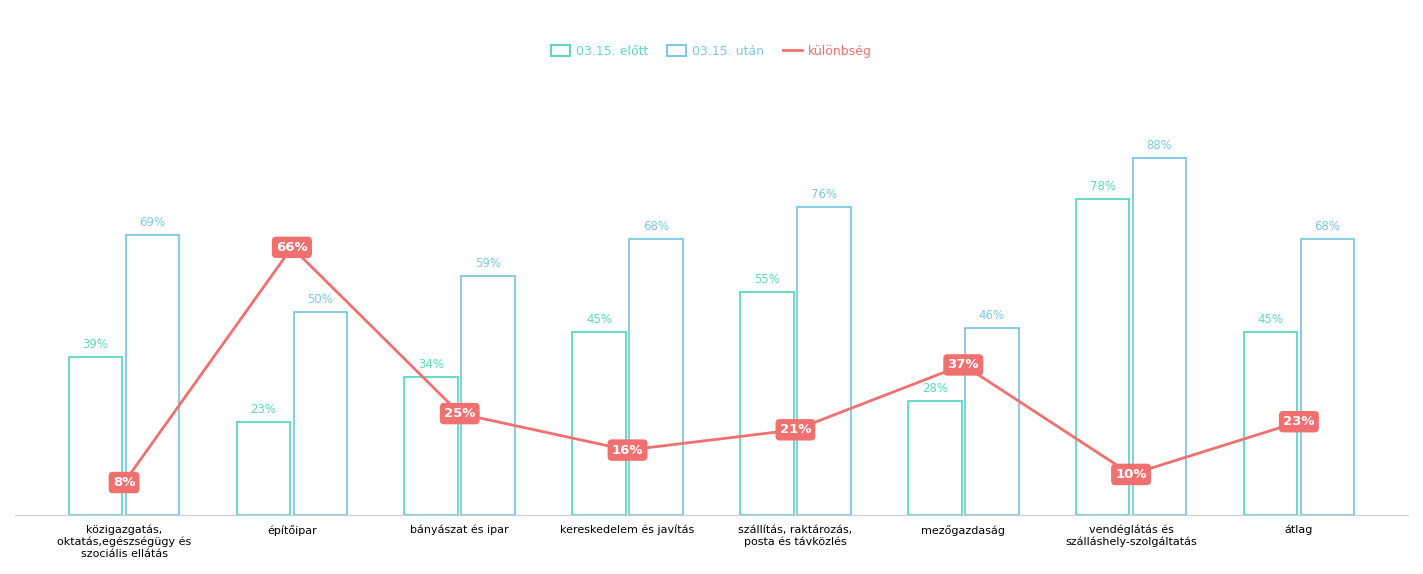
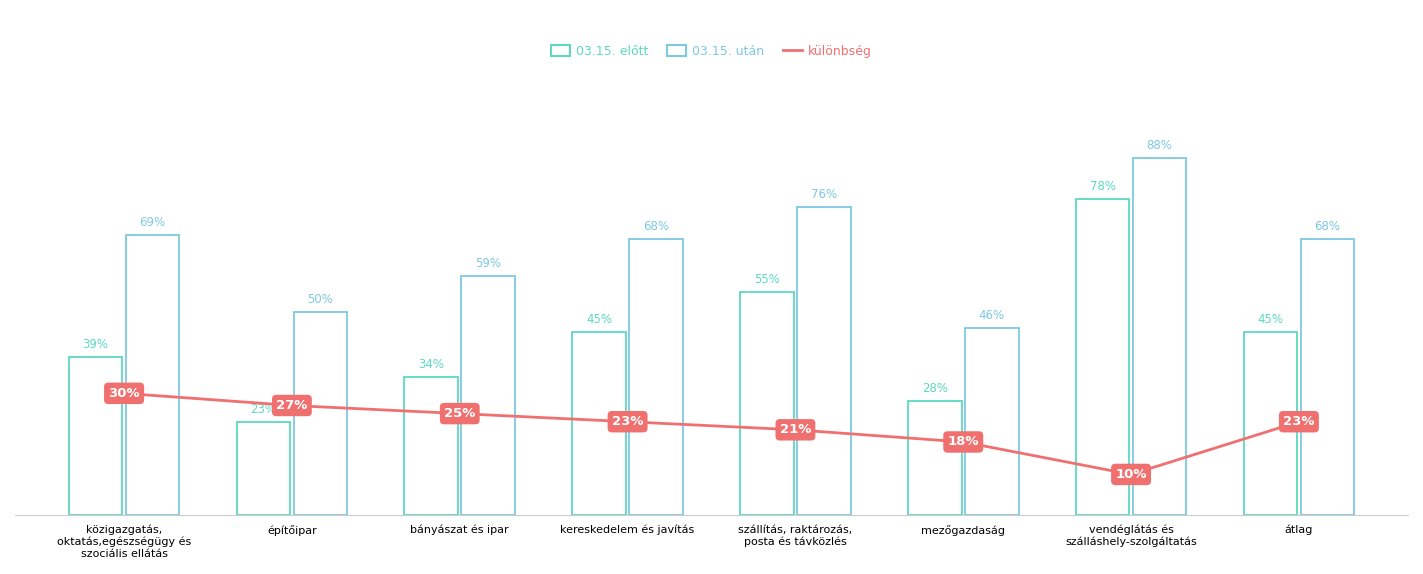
különbség/közigazgatás, oktatás,egészségügy és szociális ellátás: 8% -> 30%
különbség/építőipar: 66% -> 27%
különbség/kereskedelem és javítás: 16% -> 23%
különbség/mezőgazdaság: 37% -> 18%
